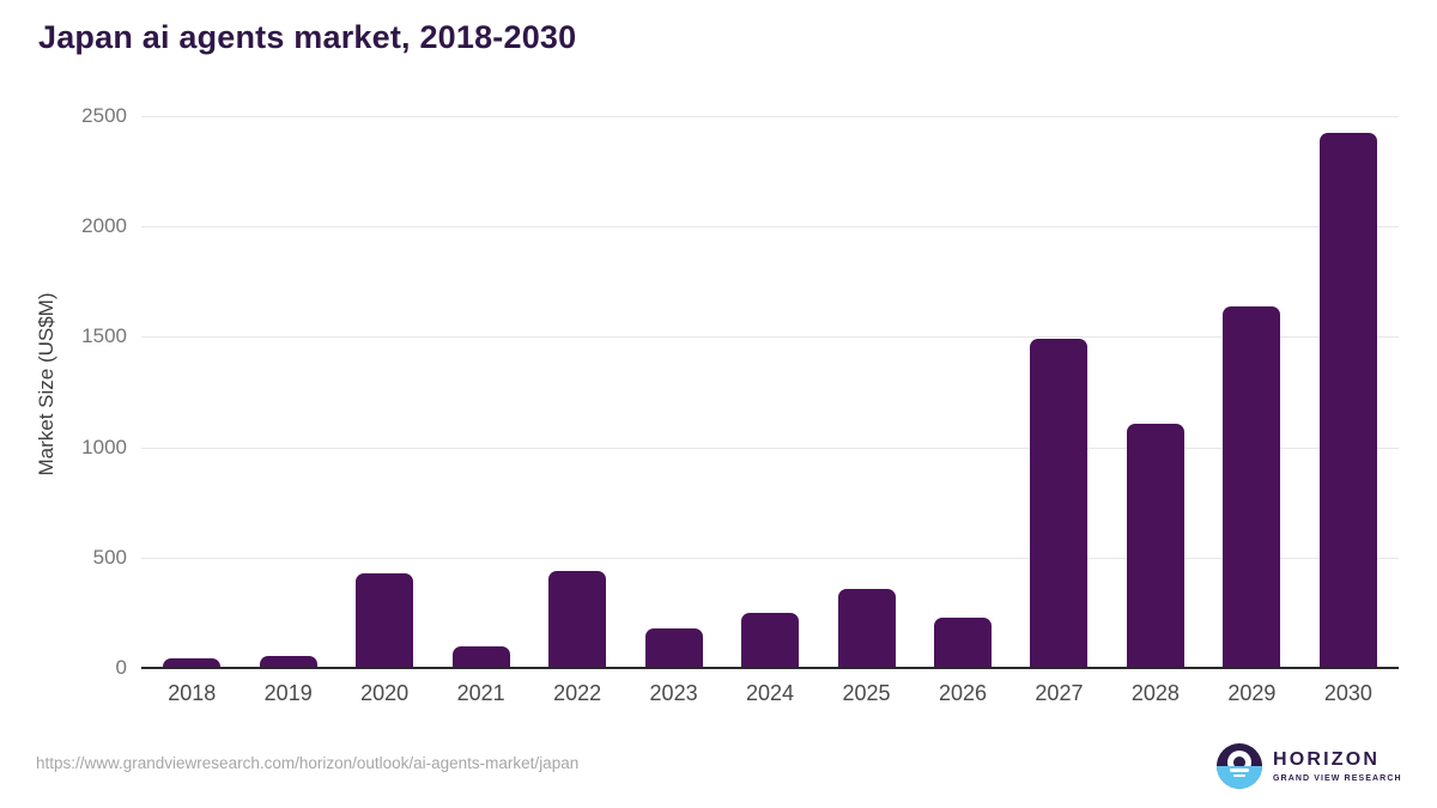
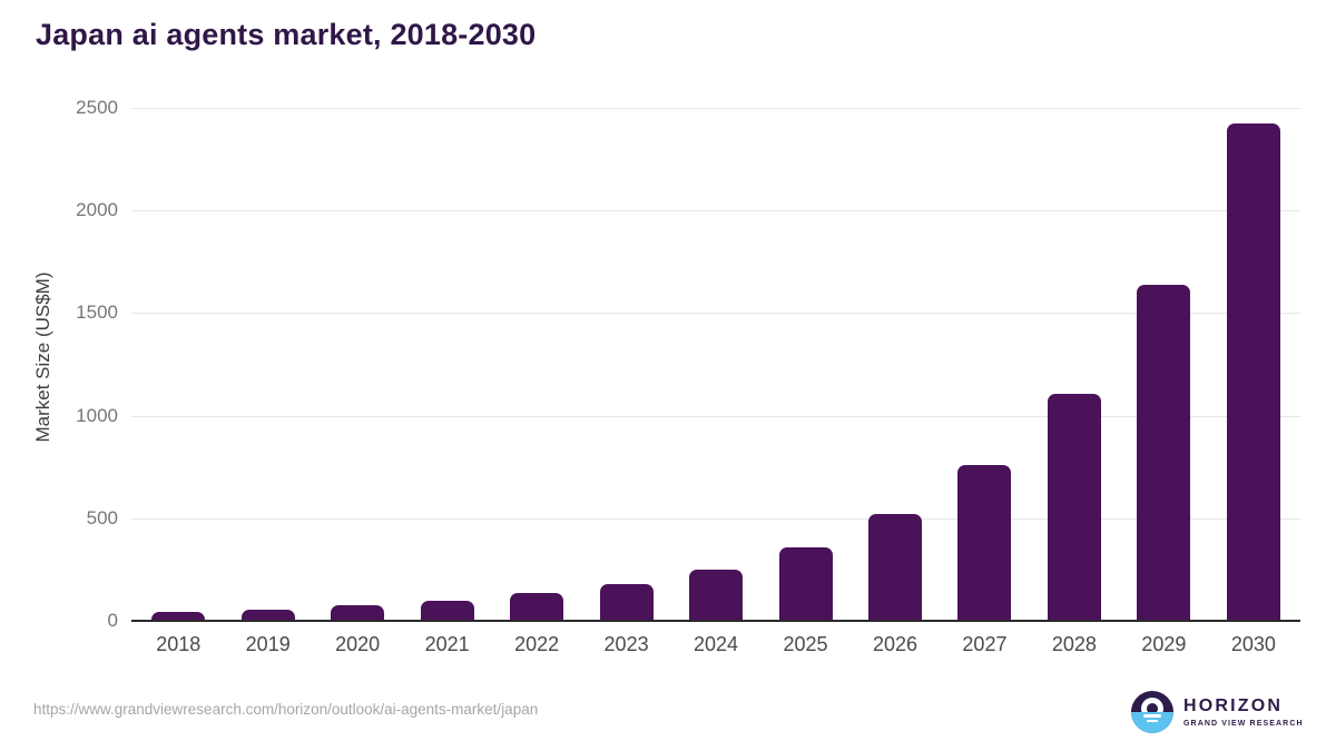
2020: 430 -> 80
2022: 440 -> 130
2026: 230 -> 520
2027: 1490 -> 760
